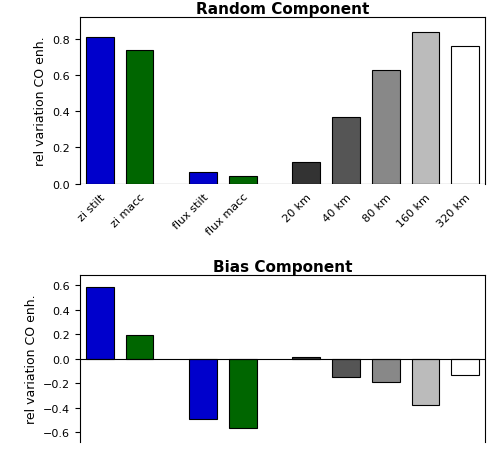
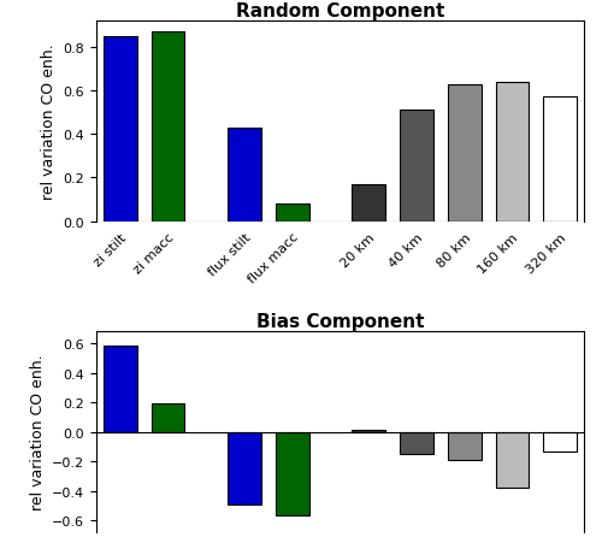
Random Component/zi stilt: 0.81 -> 0.85
Random Component/zi macc: 0.74 -> 0.87
Random Component/flux stilt: 0.07 -> 0.43
Random Component/flux macc: 0.04 -> 0.08
Random Component/20 km: 0.12 -> 0.17
Random Component/40 km: 0.37 -> 0.51
Random Component/160 km: 0.84 -> 0.64
Random Component/320 km: 0.76 -> 0.57
